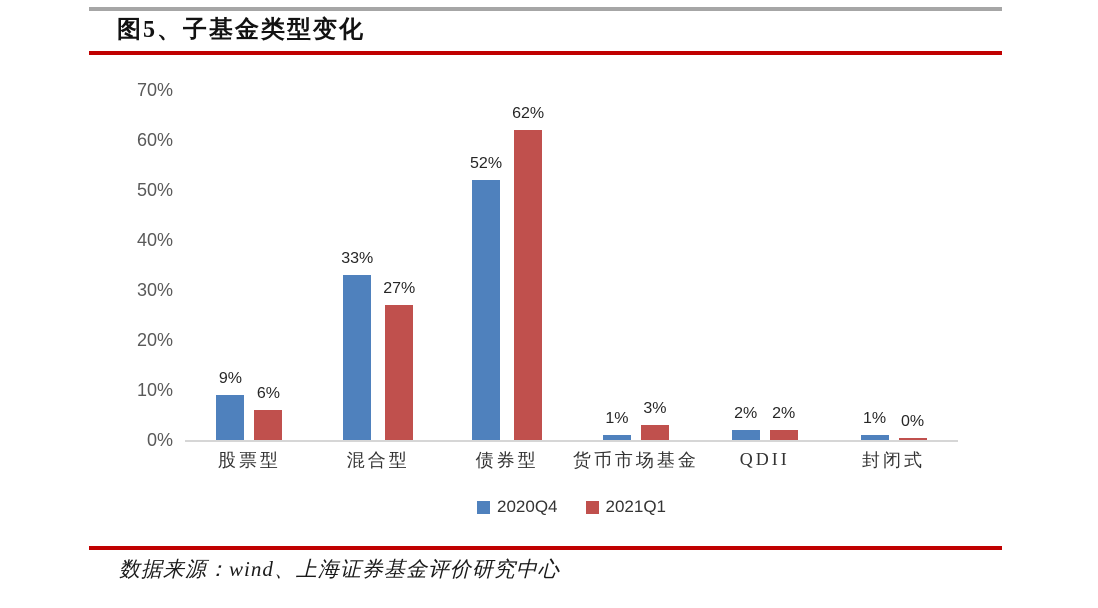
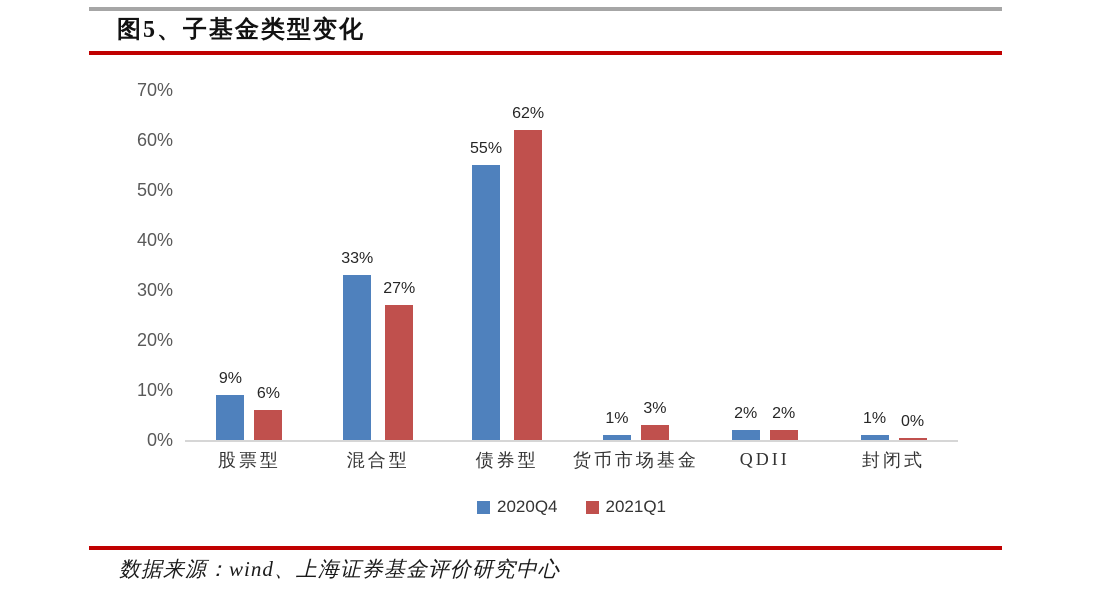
2020Q4/债券型: 52% -> 55%
